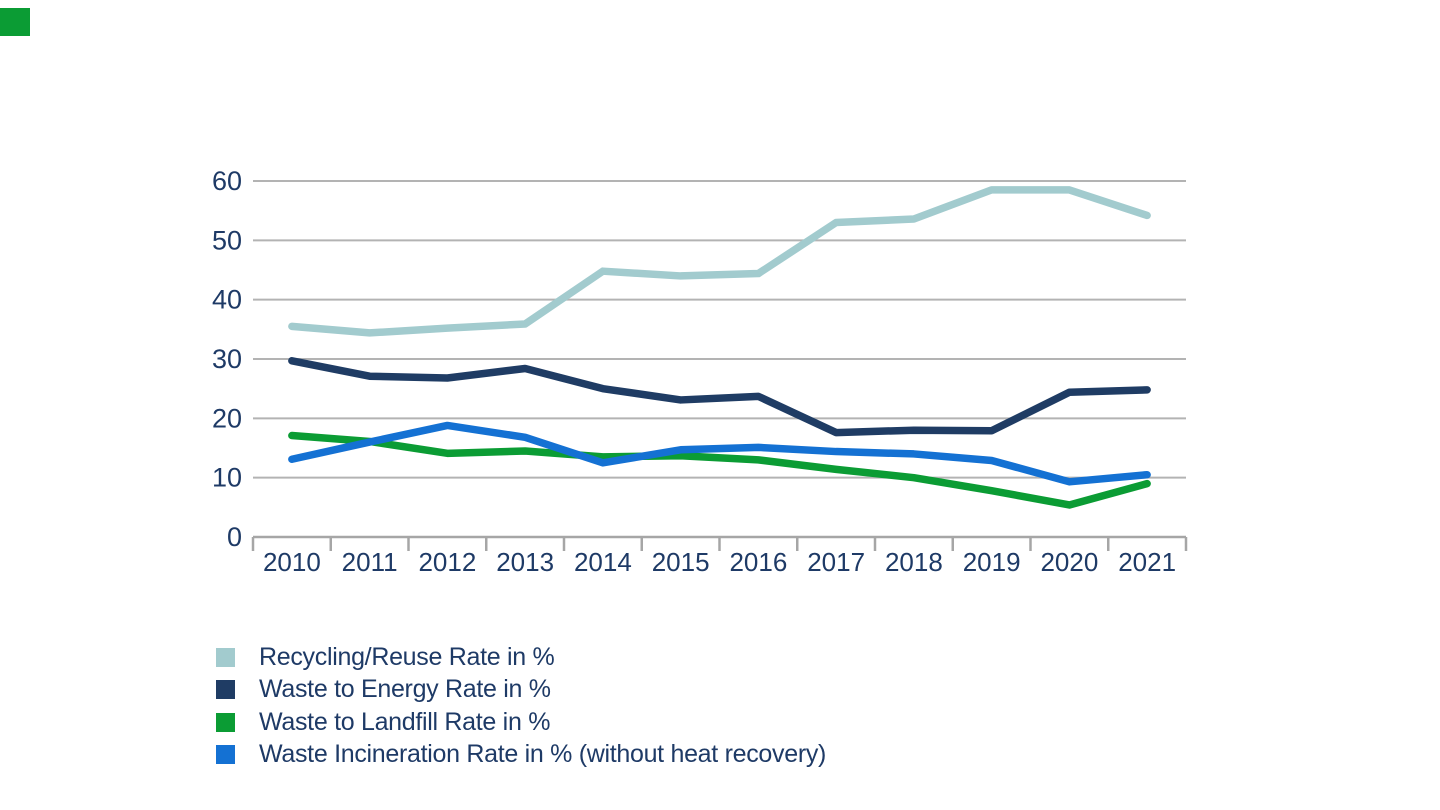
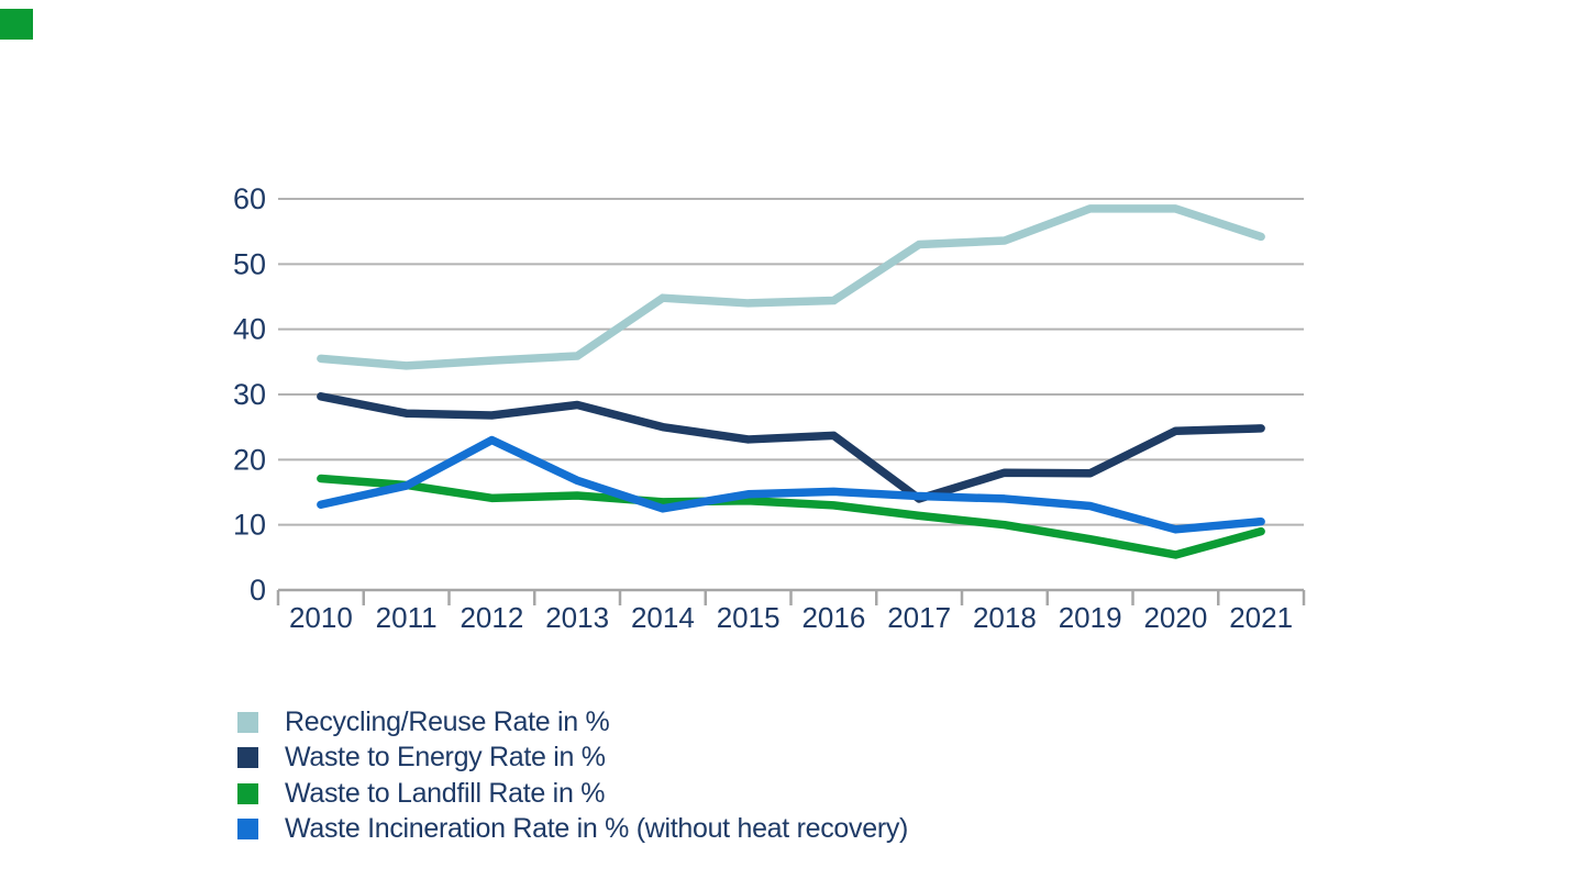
Waste Incineration Rate in % (without heat recovery)/2012: 19 -> 23
Waste to Energy Rate in %/2017: 18 -> 14
